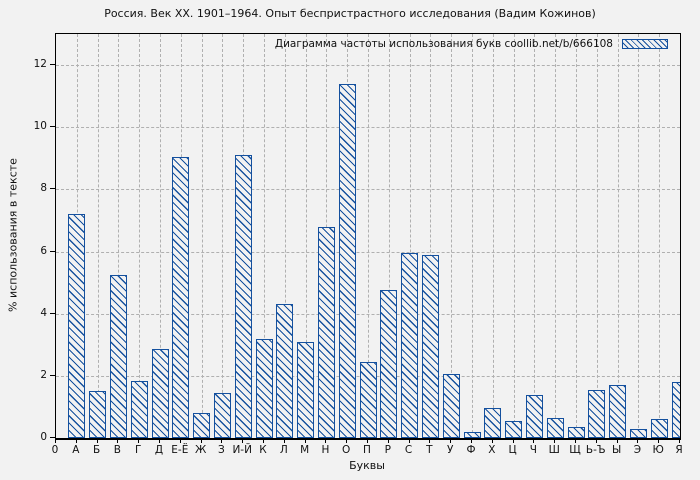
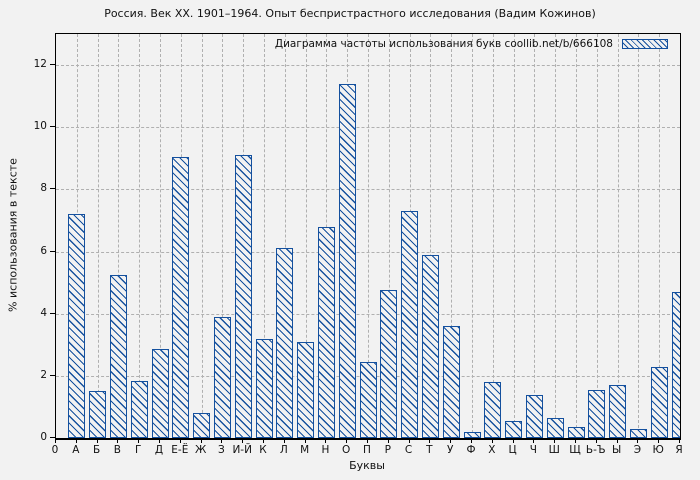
З: 1.4 -> 3.9
Л: 4.3 -> 6.1
С: 6.0 -> 7.3
У: 2.0 -> 3.6
Х: 0.9 -> 1.8
Ю: 0.6 -> 2.3
Я: 1.8 -> 4.7
